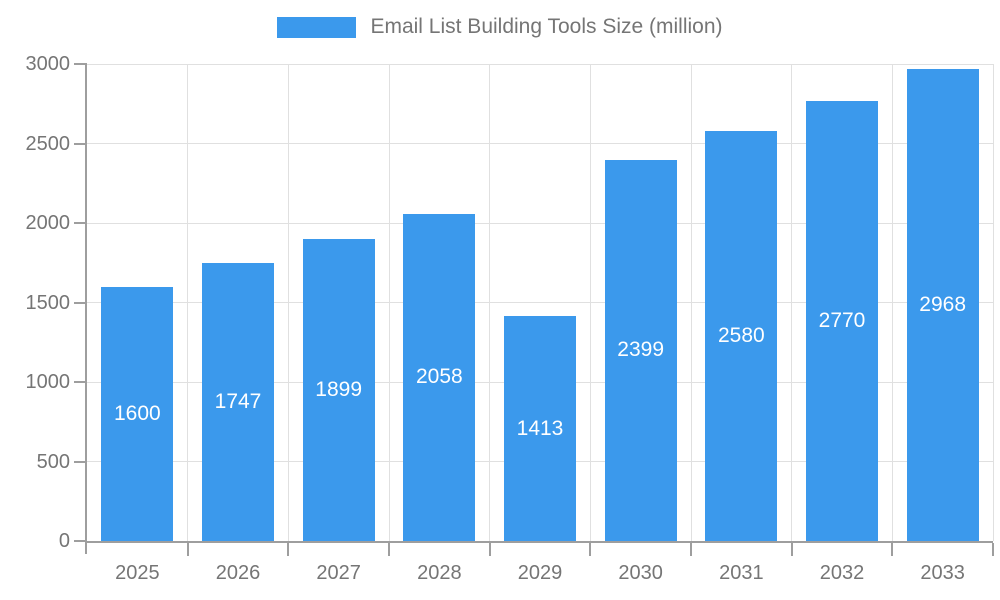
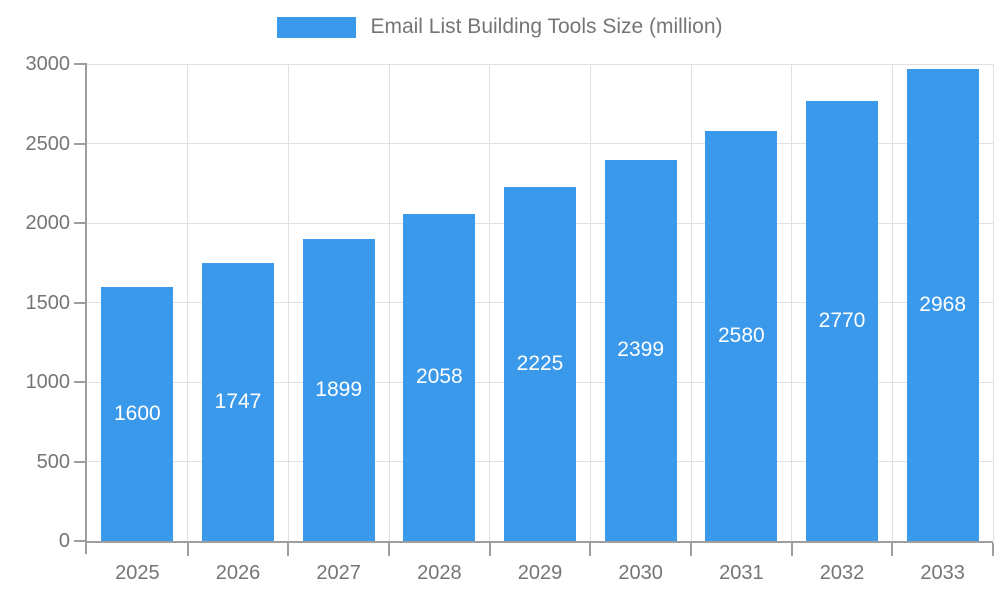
2029: 1413 -> 2225
